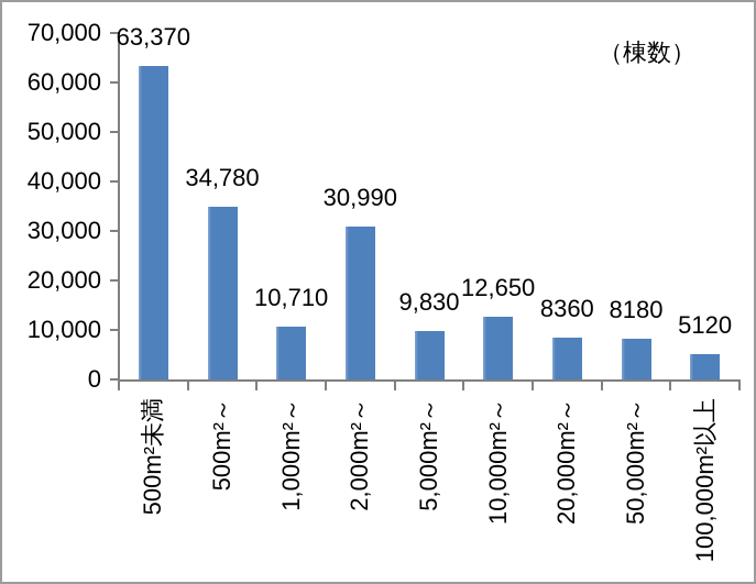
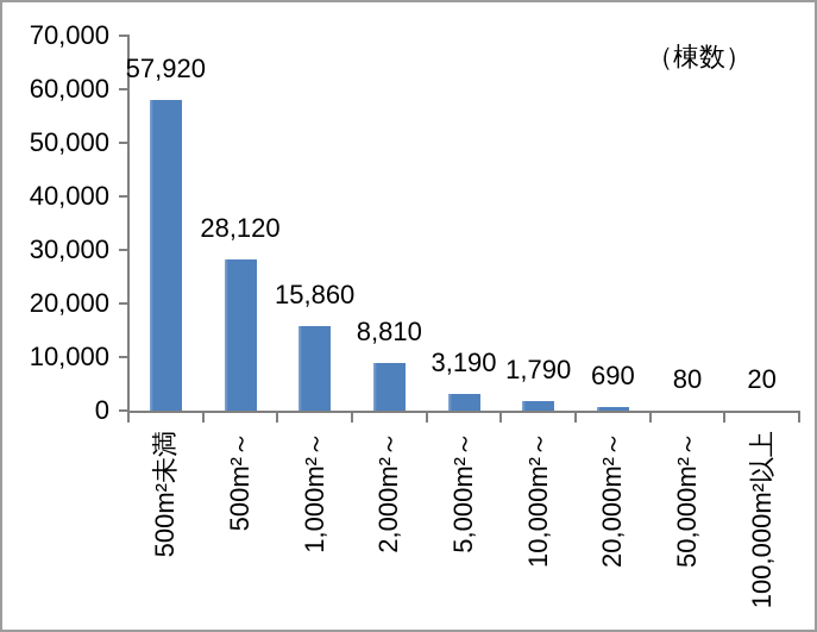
500m²未満: 63,370 -> 57,920
500m²～: 34,780 -> 28,120
1,000m²～: 10,710 -> 15,860
2,000m²～: 30,990 -> 8,810
5,000m²～: 9,830 -> 3,190
10,000m²～: 12,650 -> 1,790
20,000m²～: 8360 -> 690
50,000m²～: 8180 -> 80
100,000m²以上: 5120 -> 20
